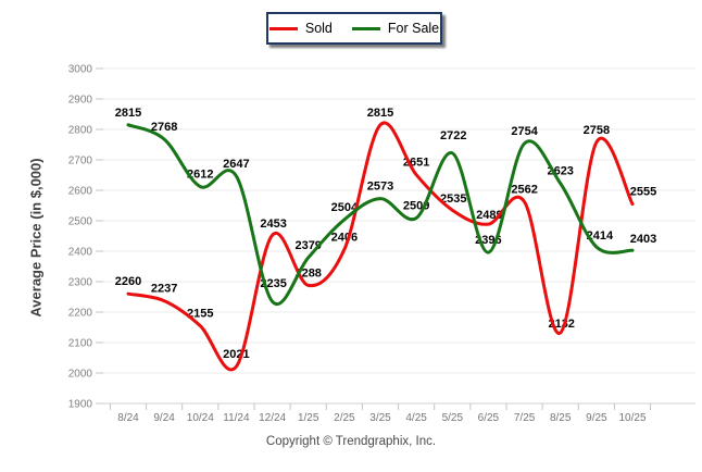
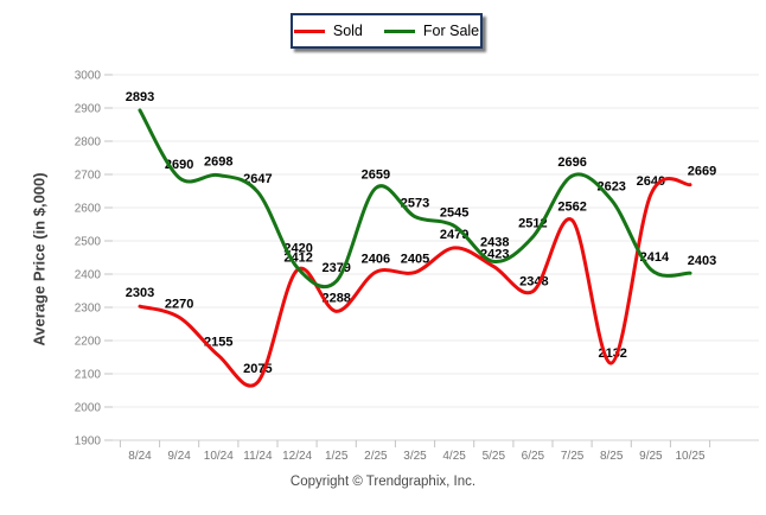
Sold/8/24: 2260 -> 2303
For Sale/8/24: 2815 -> 2893
Sold/9/24: 2237 -> 2270
For Sale/9/24: 2768 -> 2690
For Sale/10/24: 2612 -> 2698
Sold/11/24: 2021 -> 2075
Sold/12/24: 2453 -> 2412
For Sale/12/24: 2235 -> 2420
For Sale/2/25: 2504 -> 2659
Sold/3/25: 2815 -> 2405
Sold/4/25: 2651 -> 2479
For Sale/4/25: 2509 -> 2545
Sold/5/25: 2535 -> 2423
For Sale/5/25: 2722 -> 2438
Sold/6/25: 2489 -> 2348
For Sale/6/25: 2396 -> 2512
For Sale/7/25: 2754 -> 2696
Sold/9/25: 2758 -> 2640
Sold/10/25: 2555 -> 2669
